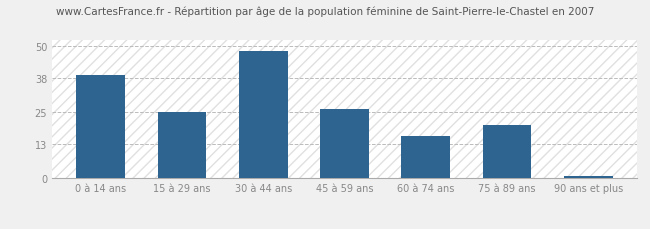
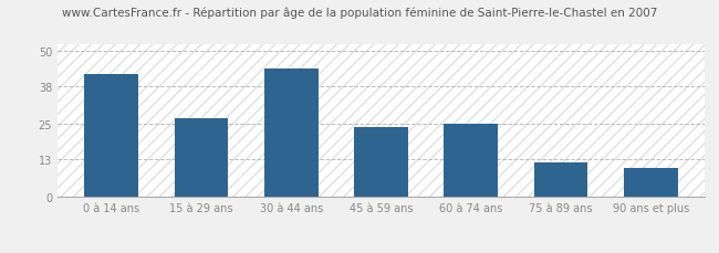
0 à 14 ans: 39 -> 42
15 à 29 ans: 25 -> 27
30 à 44 ans: 48 -> 44
45 à 59 ans: 26 -> 24
60 à 74 ans: 16 -> 25
75 à 89 ans: 20 -> 12
90 ans et plus: 1 -> 10
